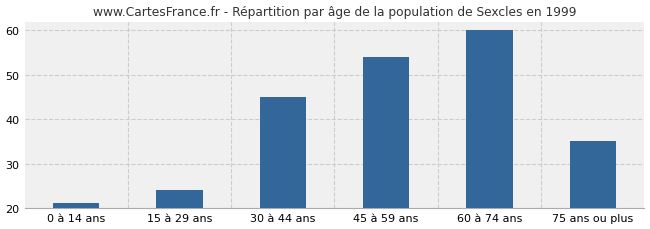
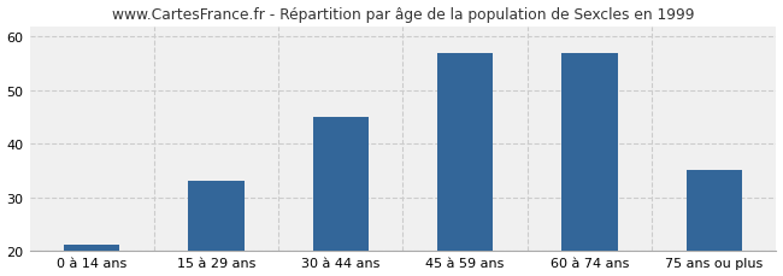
15 à 29 ans: 24 -> 33
45 à 59 ans: 54 -> 57
60 à 74 ans: 60 -> 57
